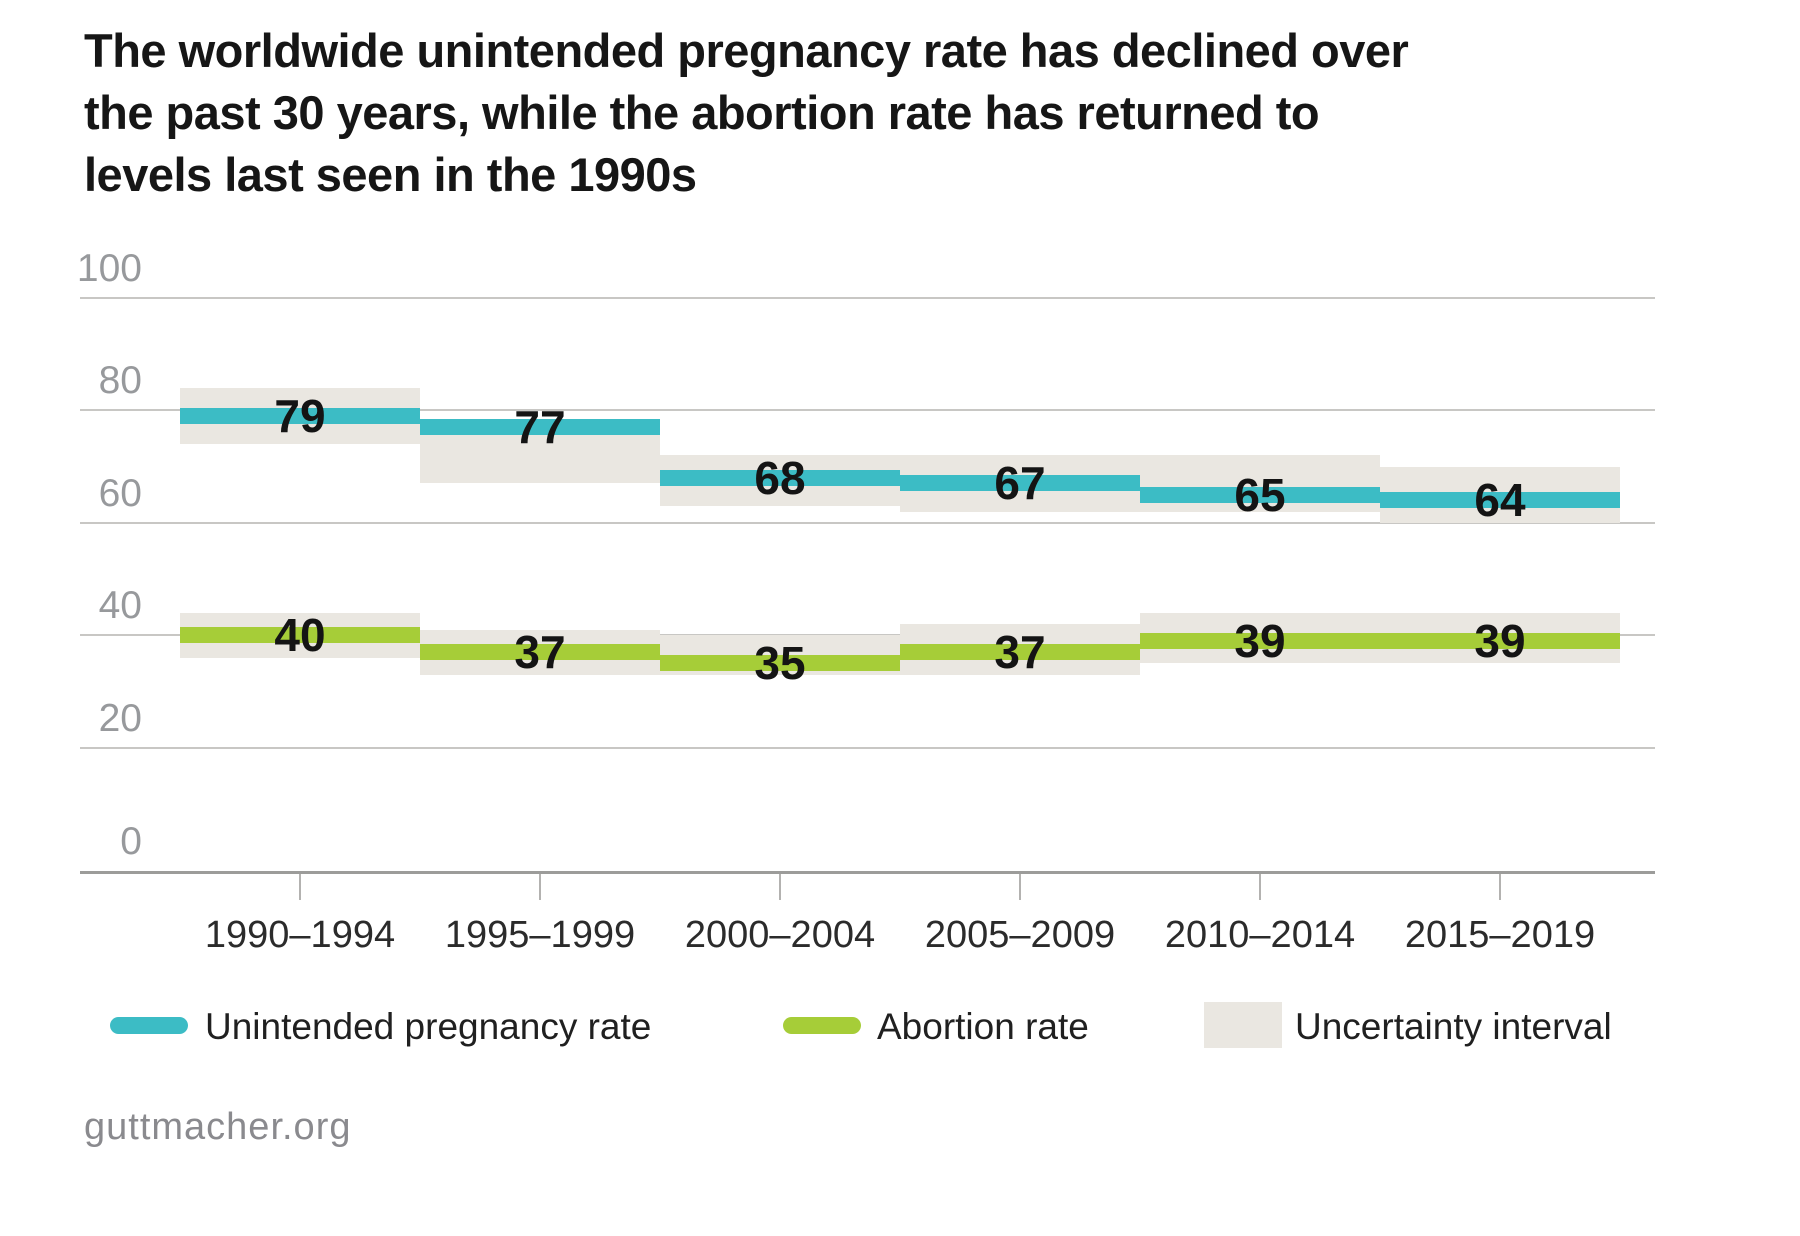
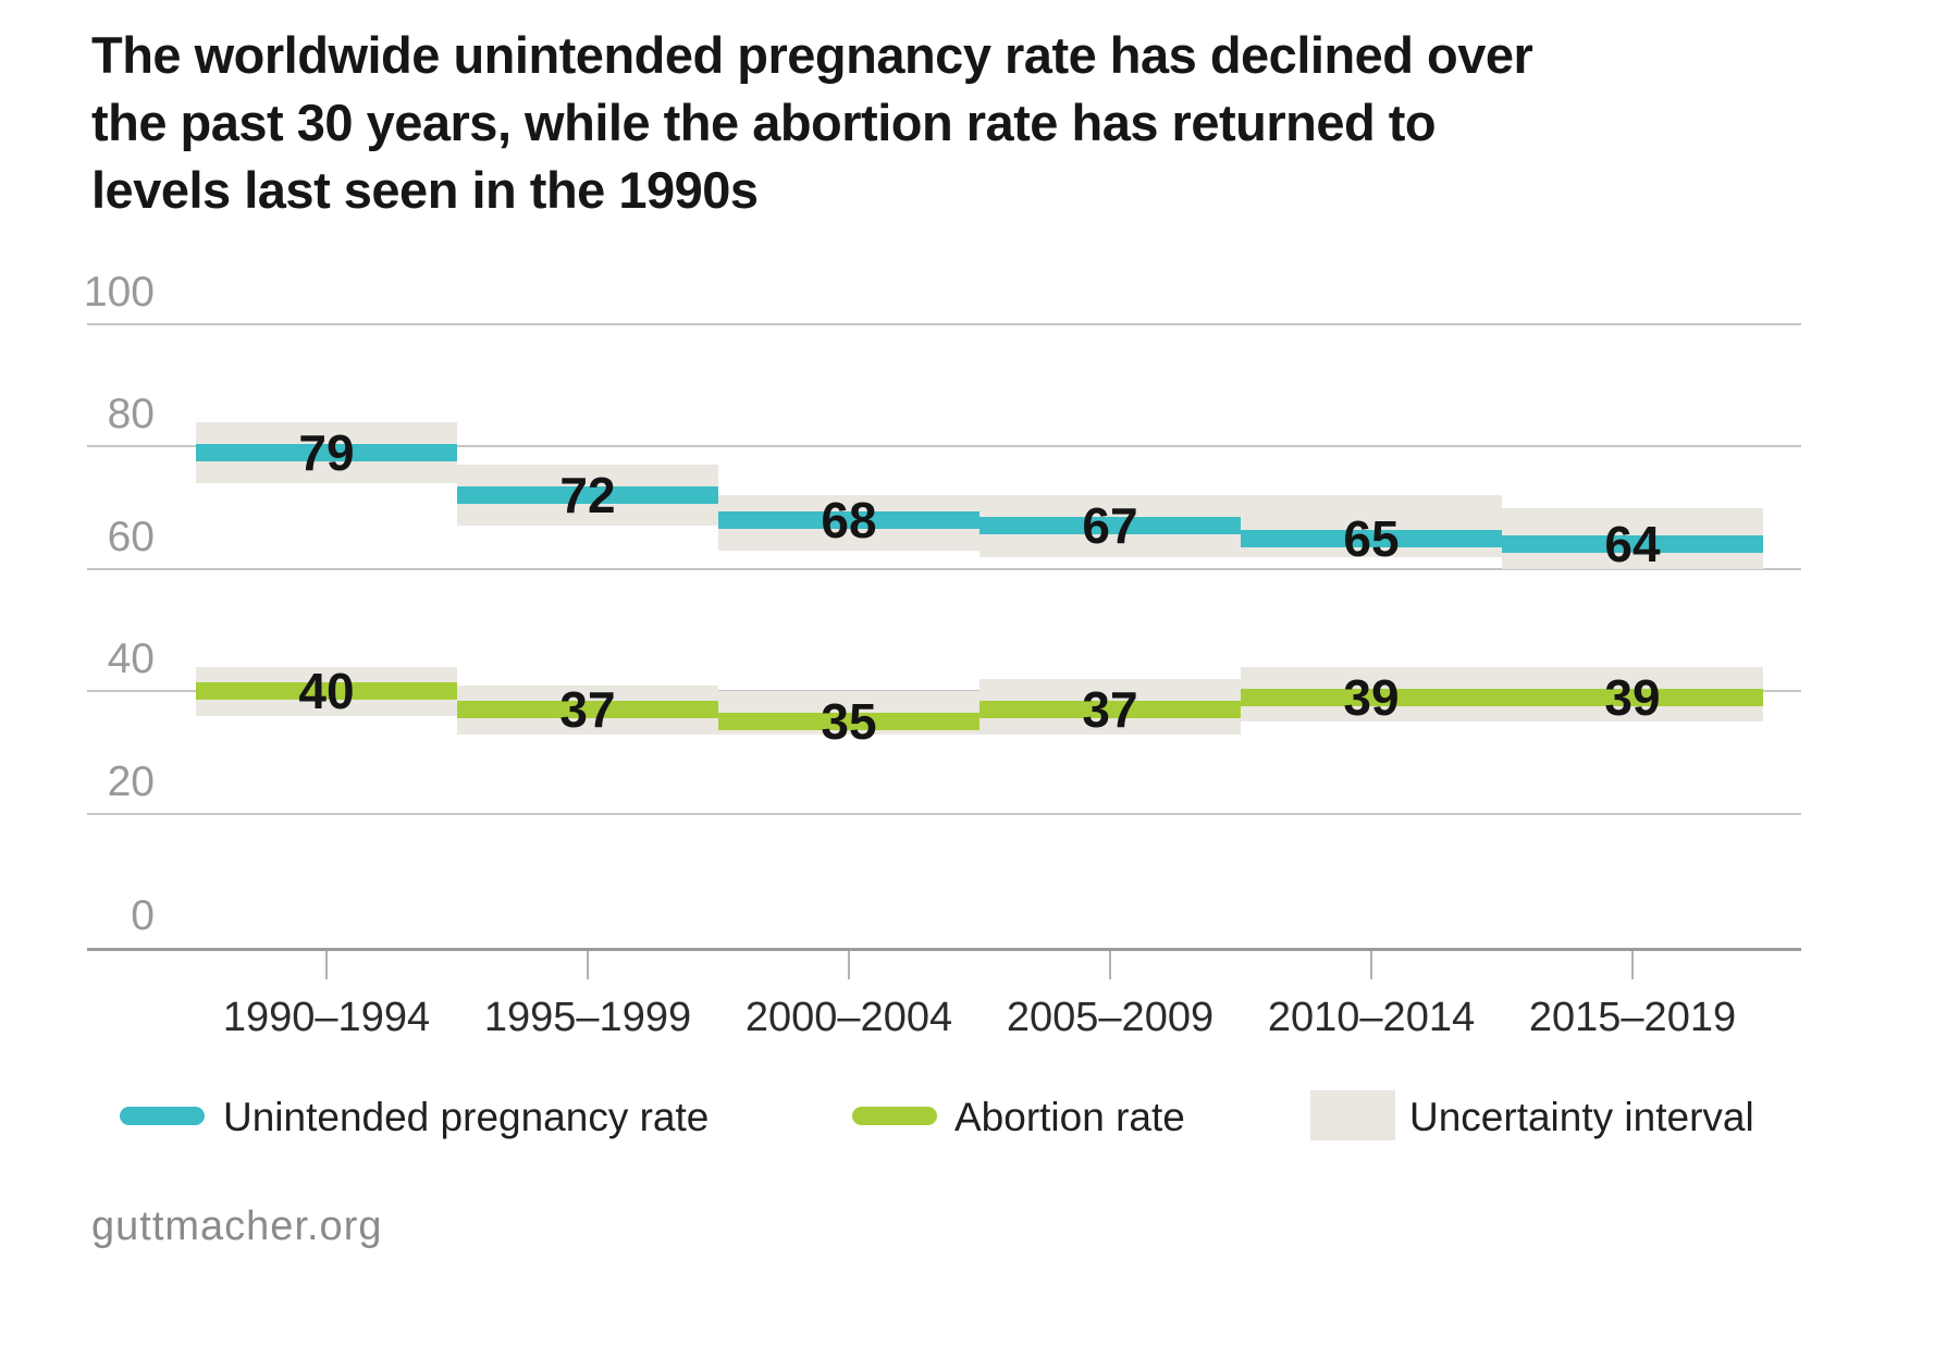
Unintended pregnancy rate/1995–1999: 77 -> 72
